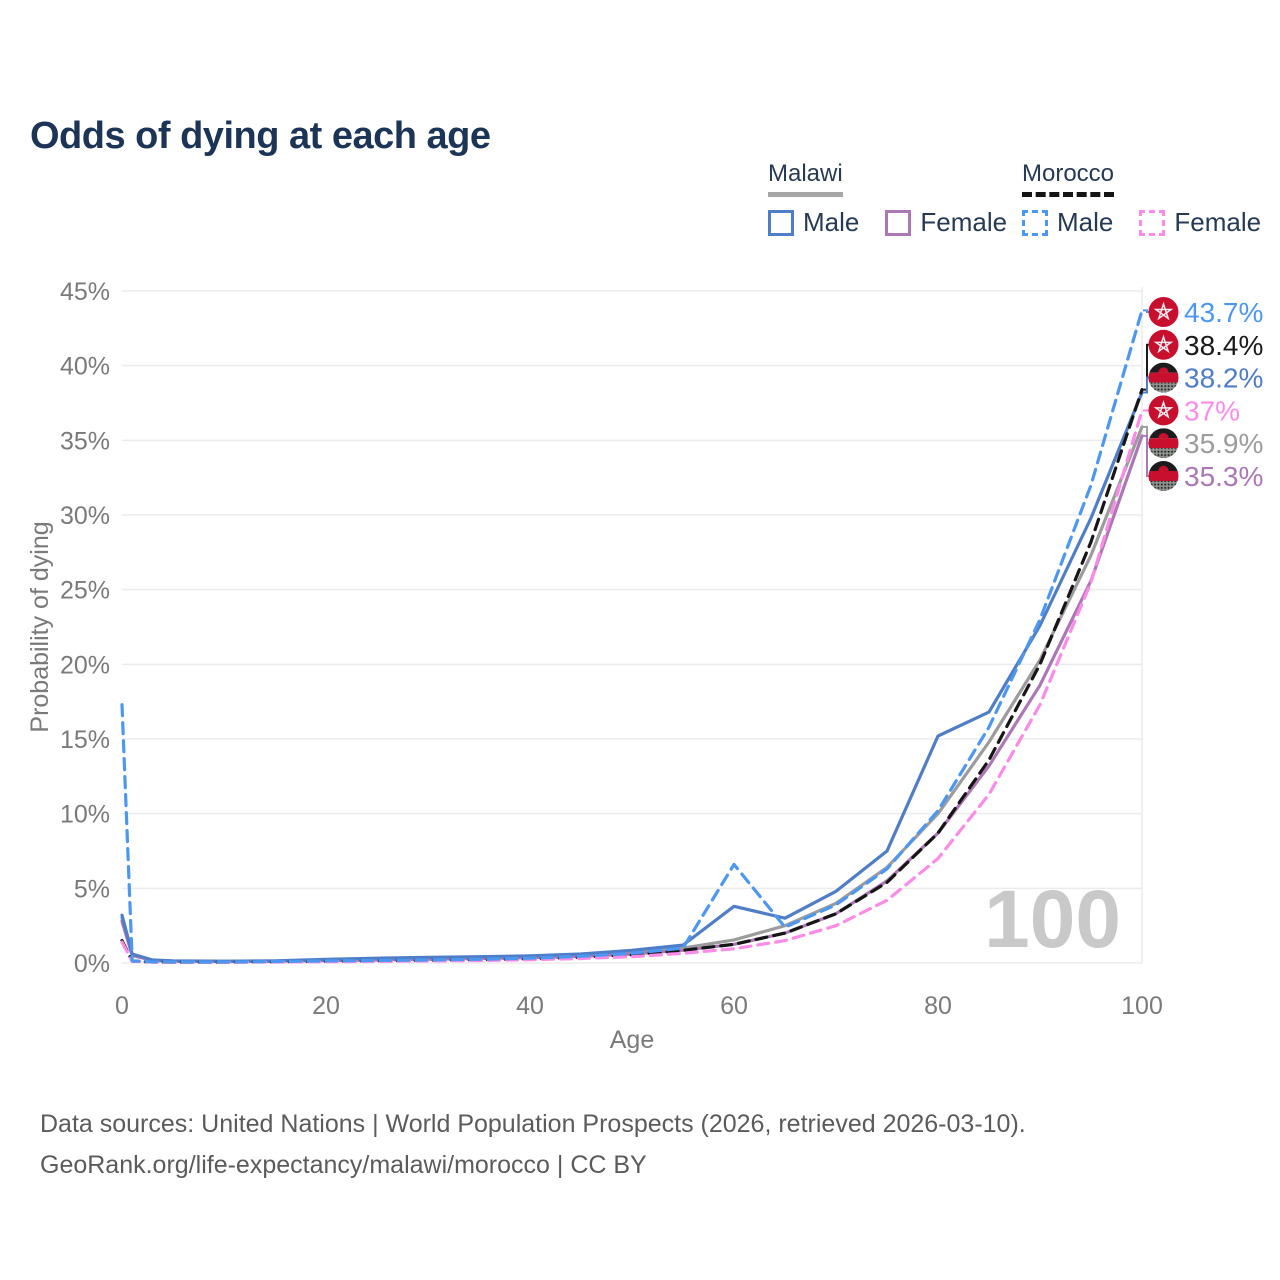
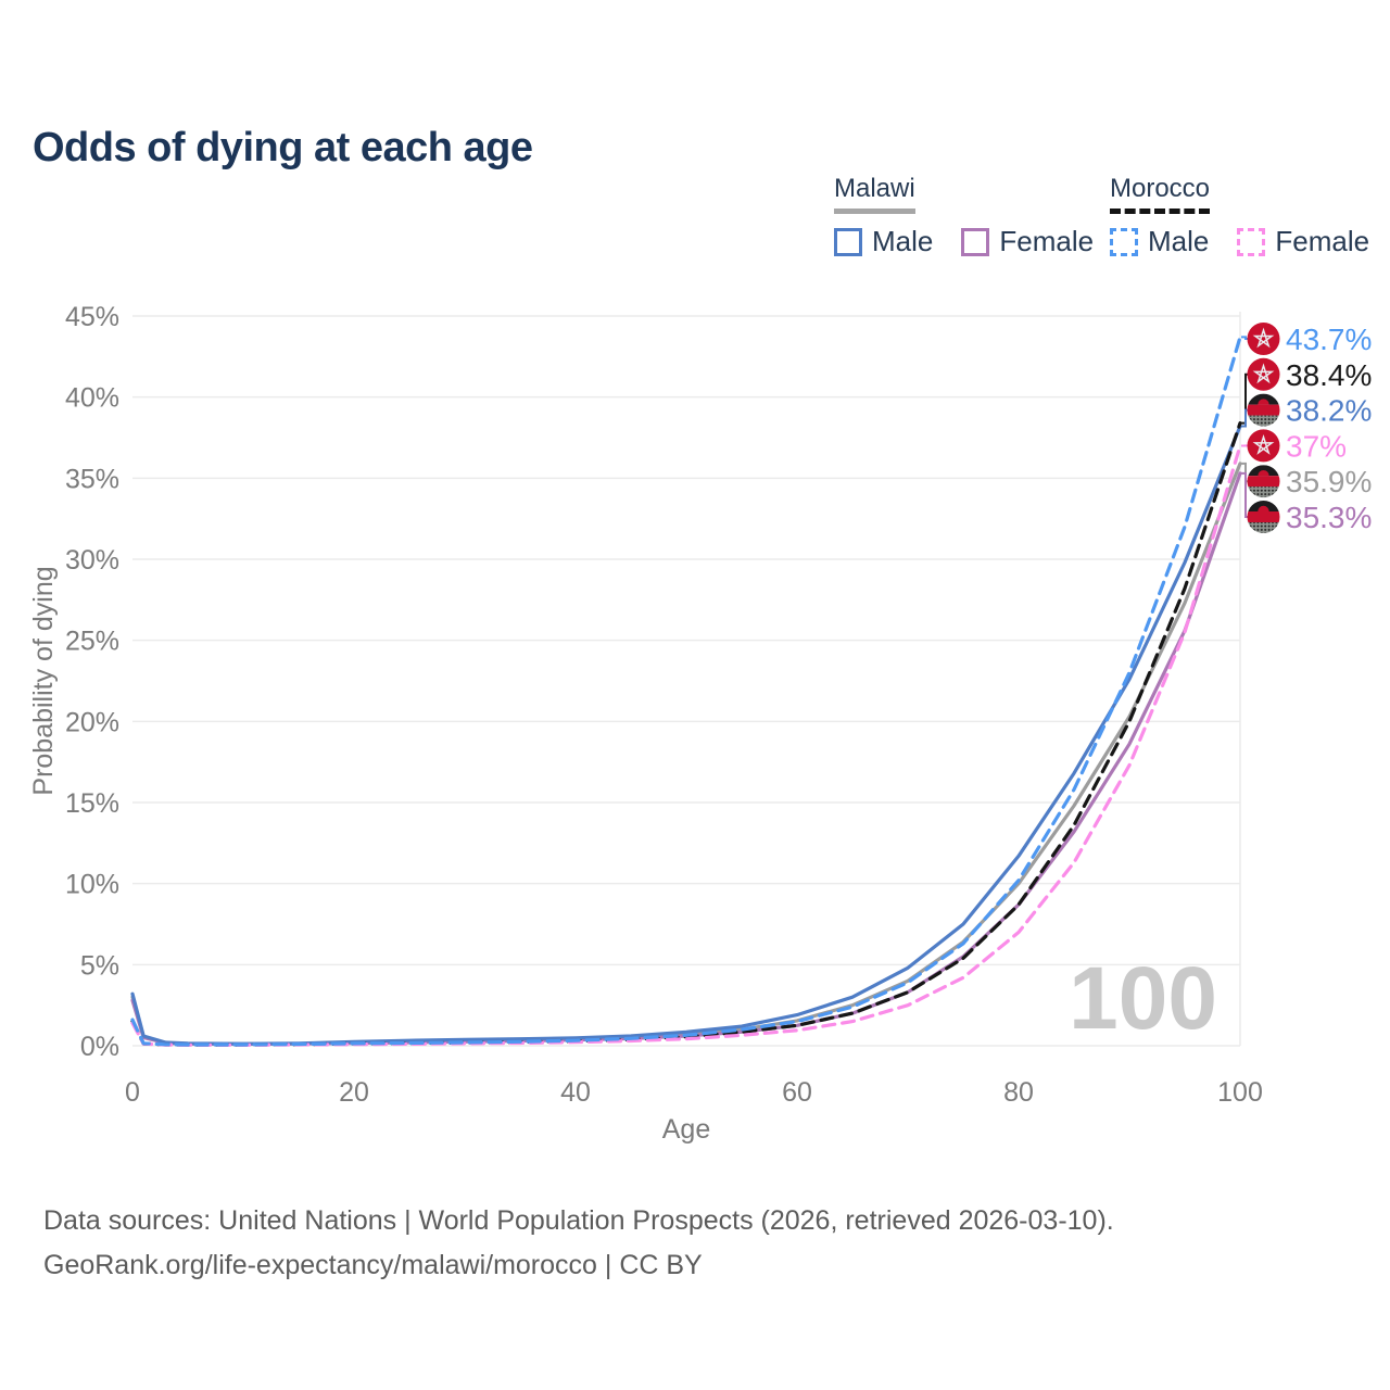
Morocco Male/0: 17.3% -> 1.6%
Malawi Male/60: 3.8% -> 1.9%
Morocco Male/60: 6.6% -> 1.5%
Malawi Male/80: 15.2% -> 11.7%
